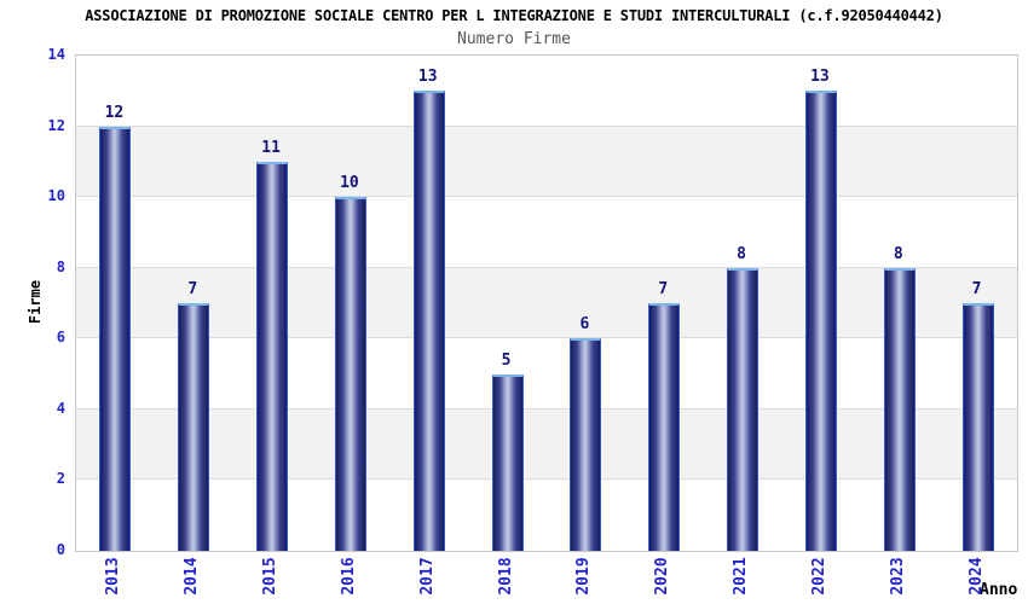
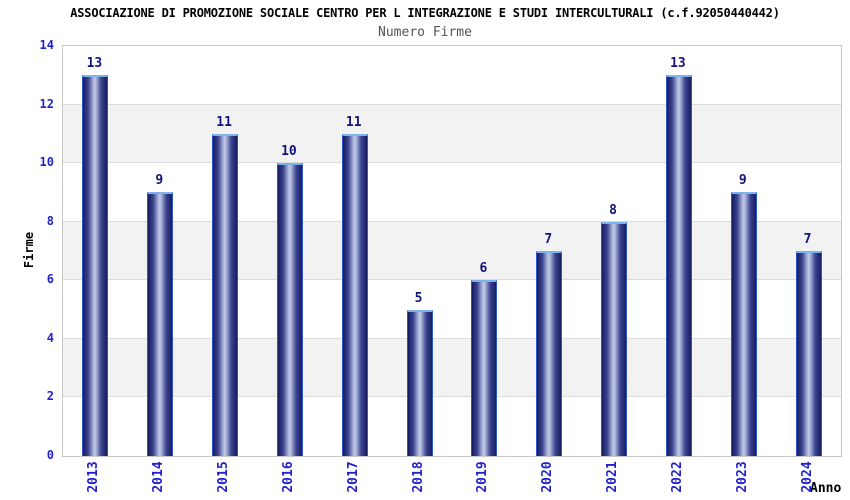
2013: 12 -> 13
2014: 7 -> 9
2017: 13 -> 11
2023: 8 -> 9
